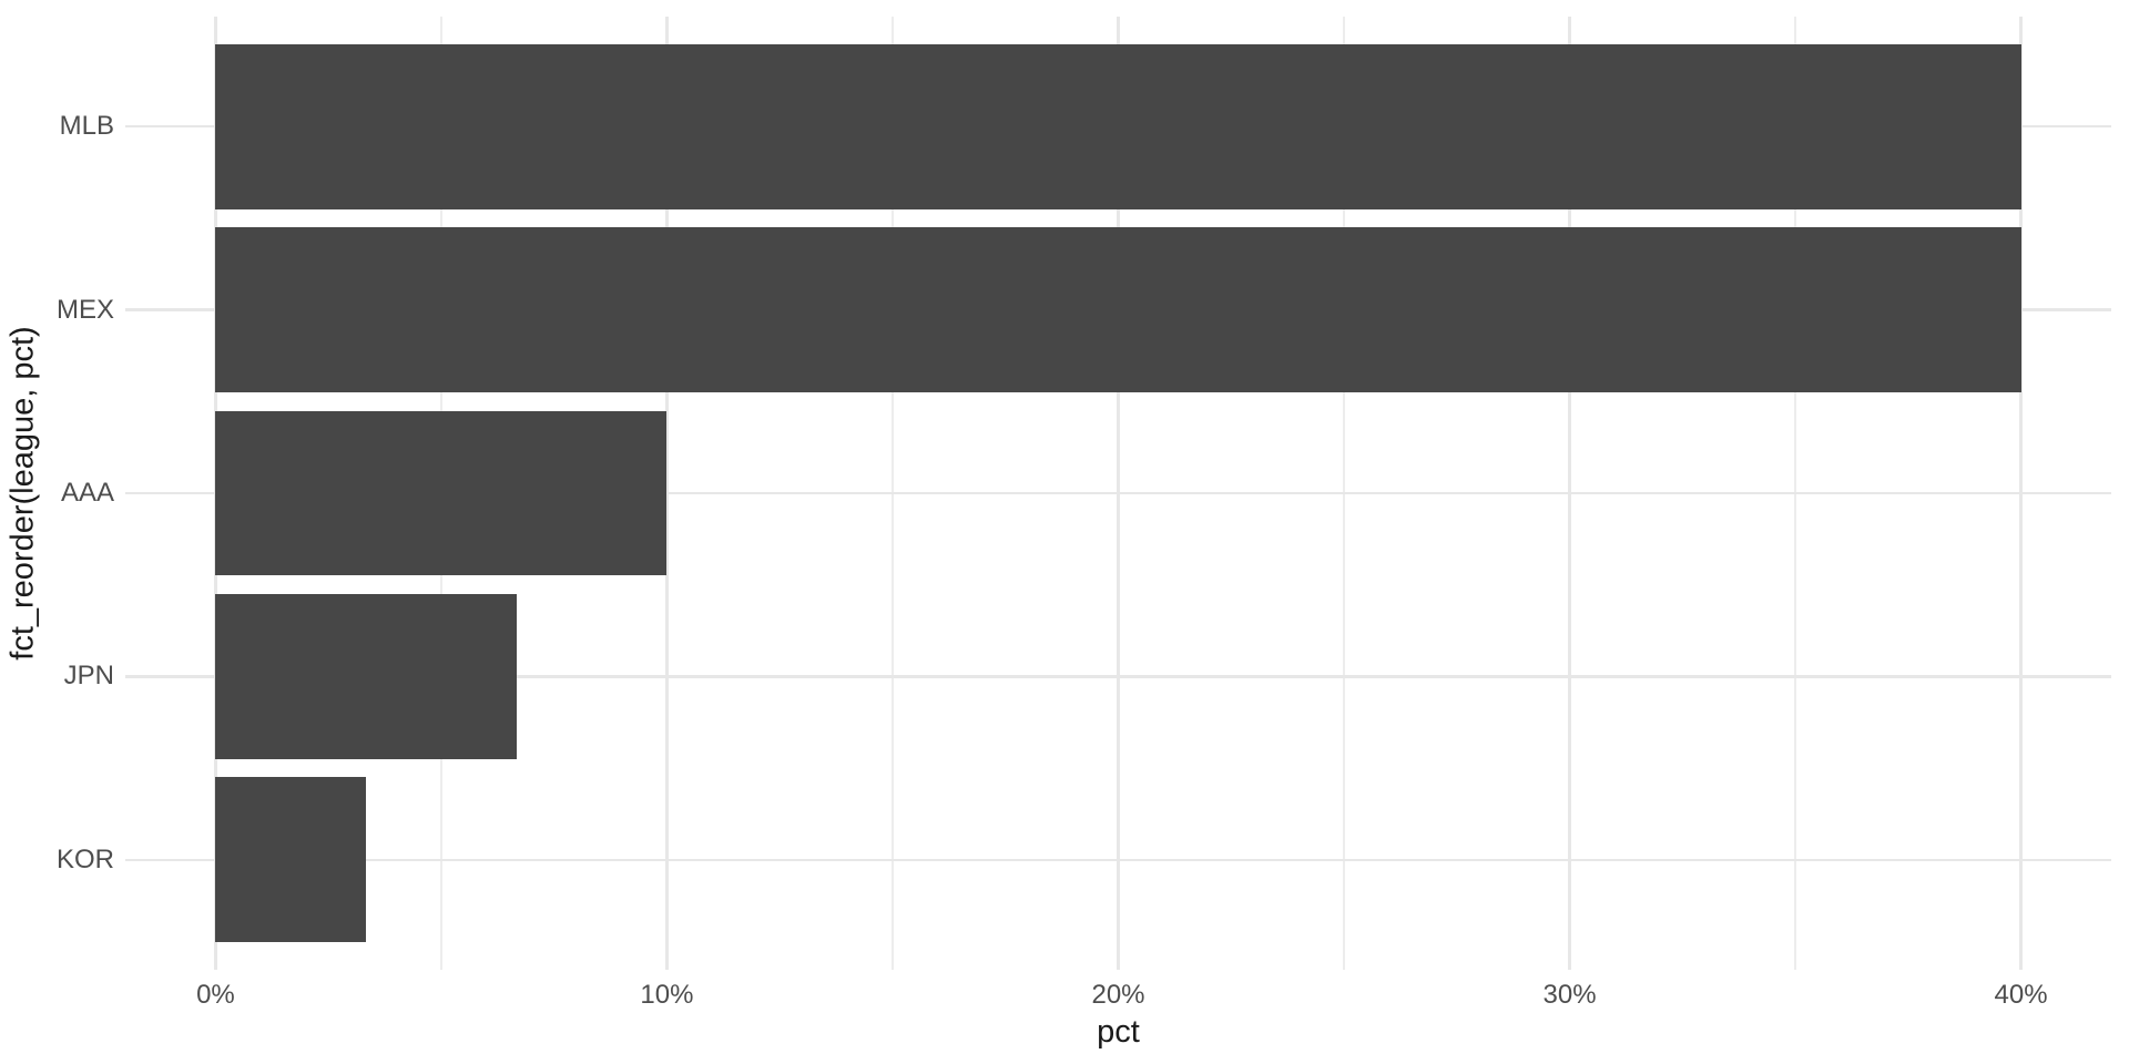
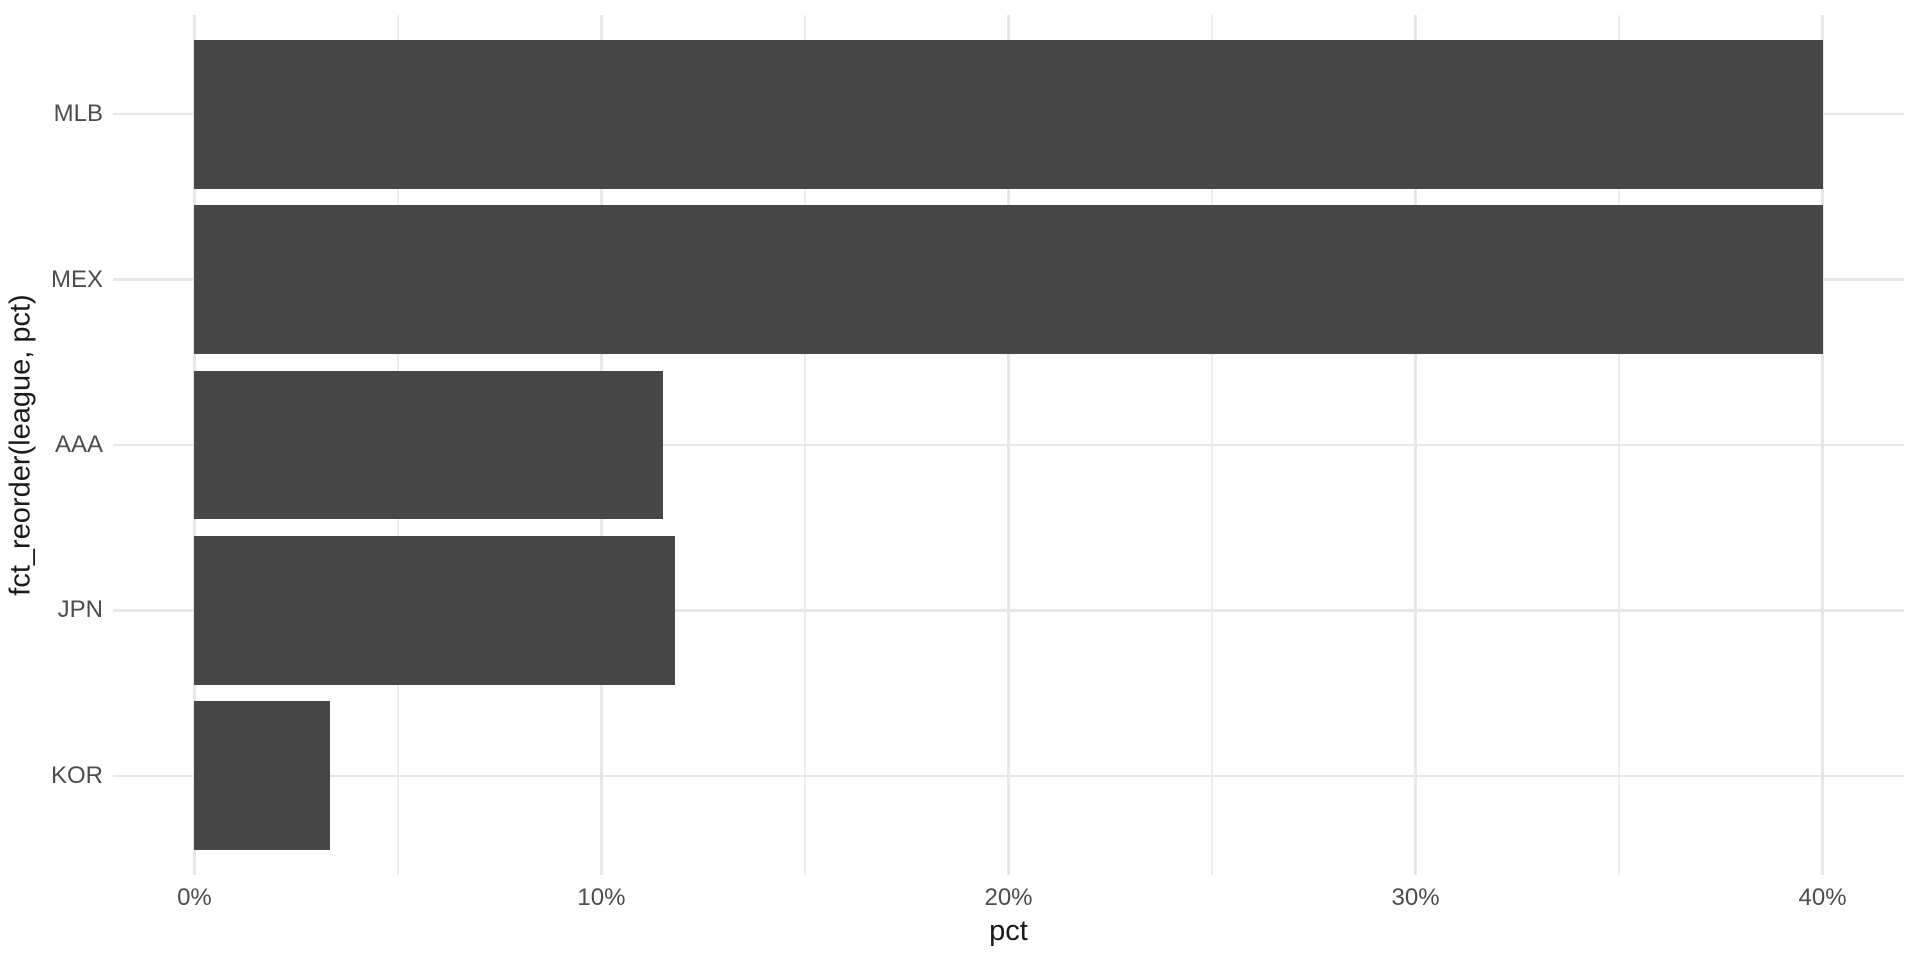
AAA: 10.0% -> 11.5%
JPN: 6.7% -> 11.8%
